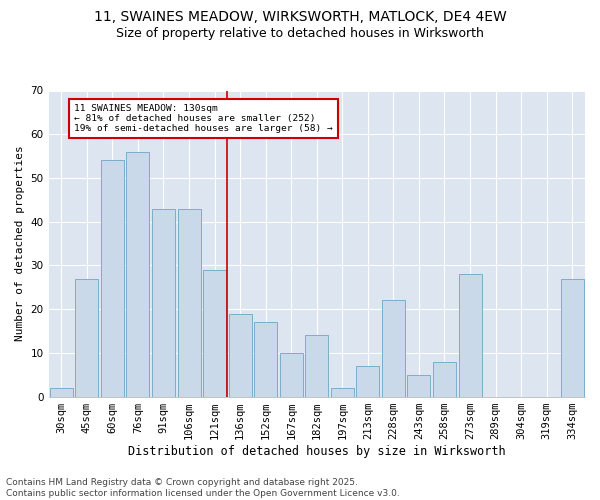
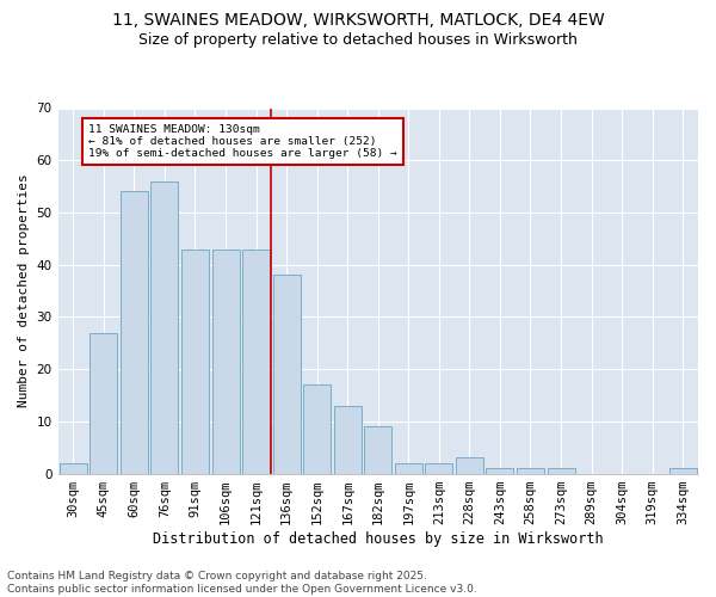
121sqm: 29 -> 43
136sqm: 19 -> 38
167sqm: 10 -> 13
182sqm: 14 -> 9
213sqm: 7 -> 2
228sqm: 22 -> 3
243sqm: 5 -> 1
258sqm: 8 -> 1
273sqm: 28 -> 1
334sqm: 27 -> 1
